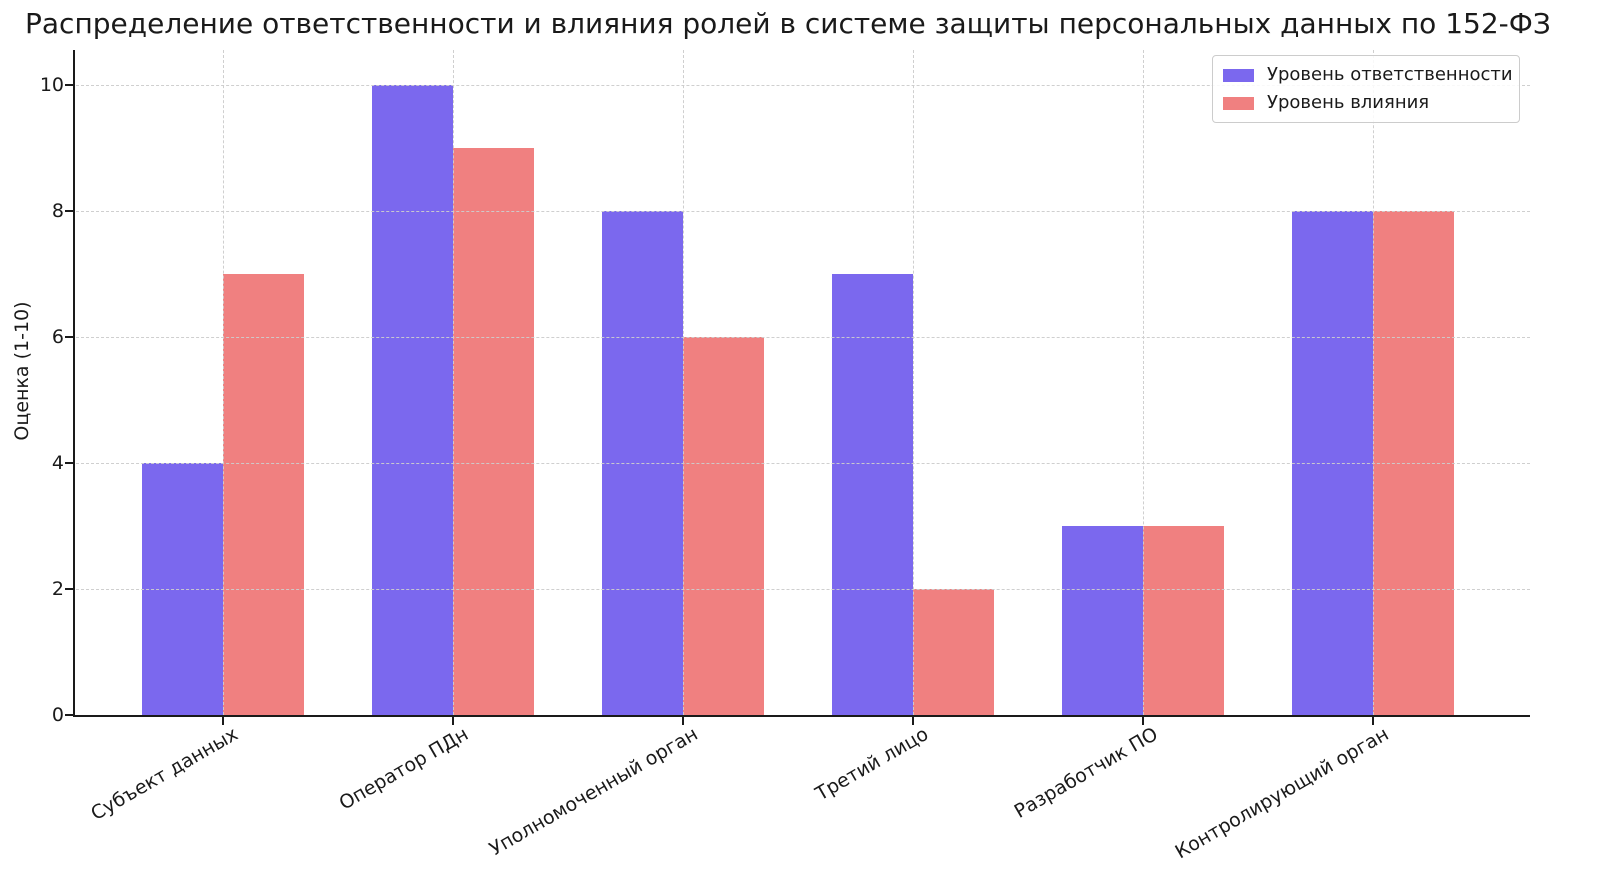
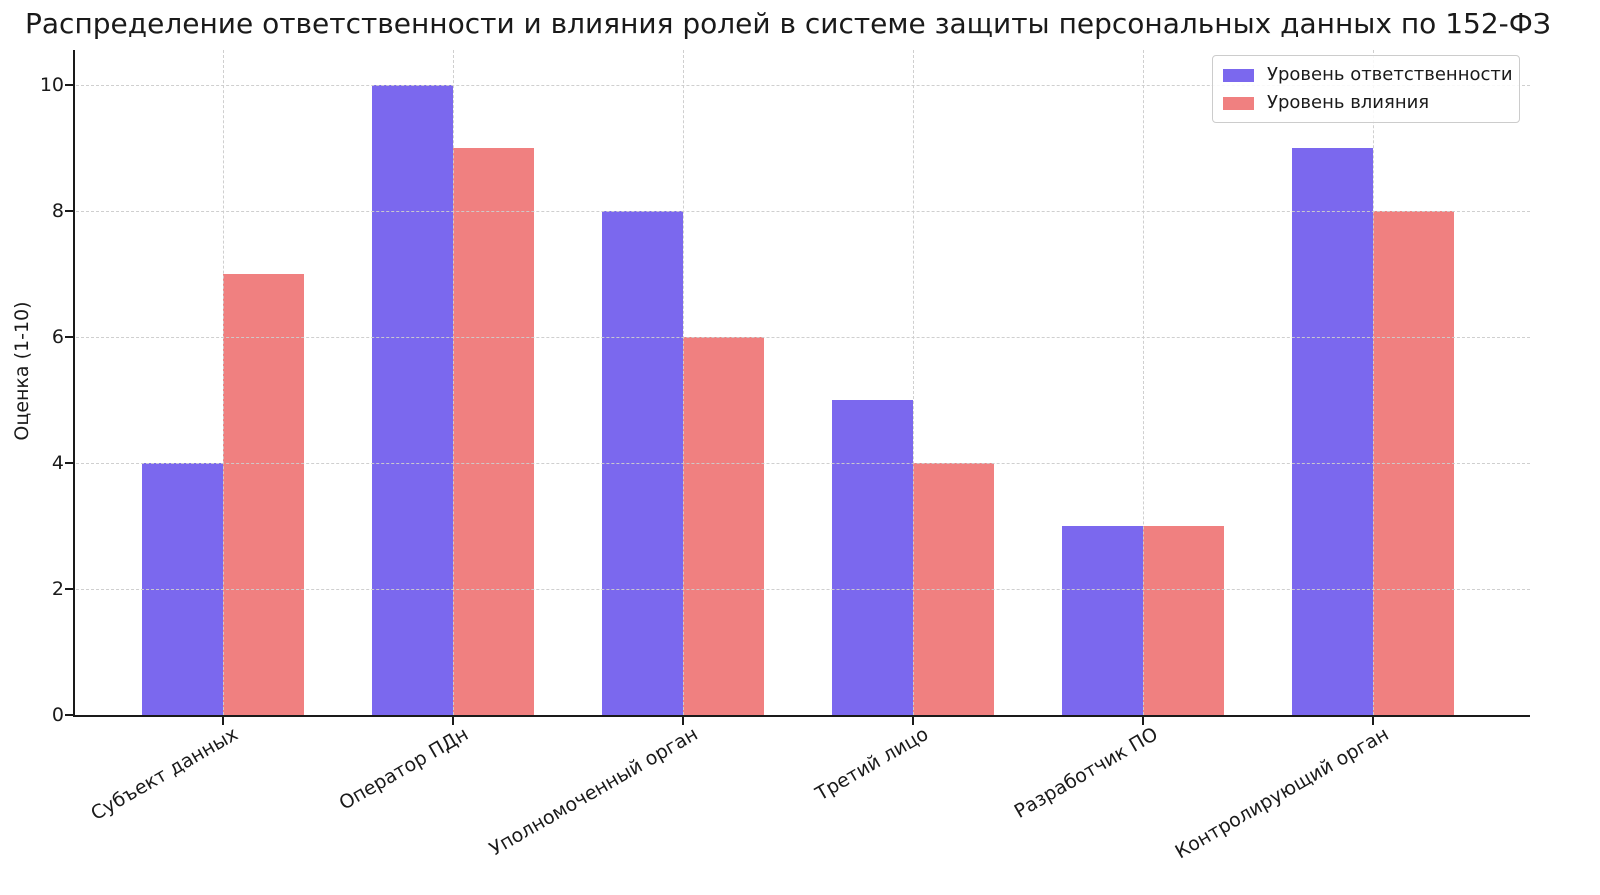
Уровень ответственности/Третий лицо: 7 -> 5
Уровень влияния/Третий лицо: 2 -> 4
Уровень ответственности/Контролирующий орган: 8 -> 9
